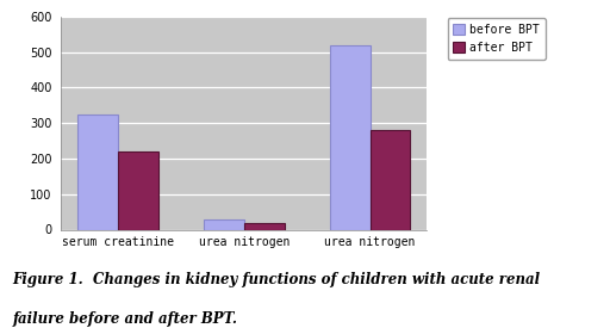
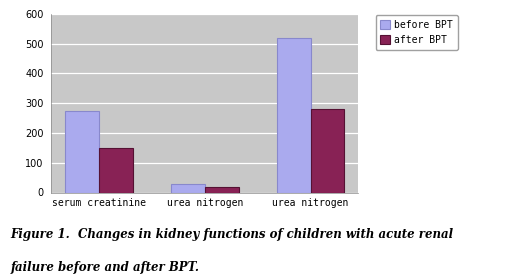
before BPT/serum creatinine: 325 -> 275
after BPT/serum creatinine: 220 -> 150
